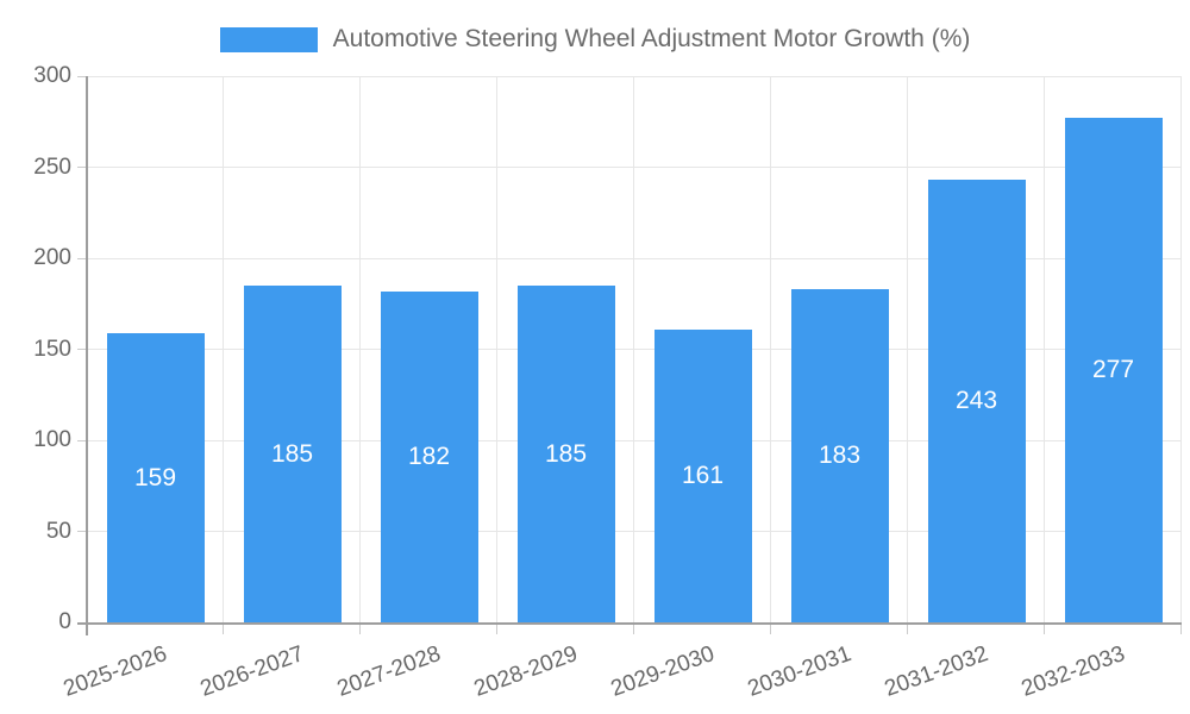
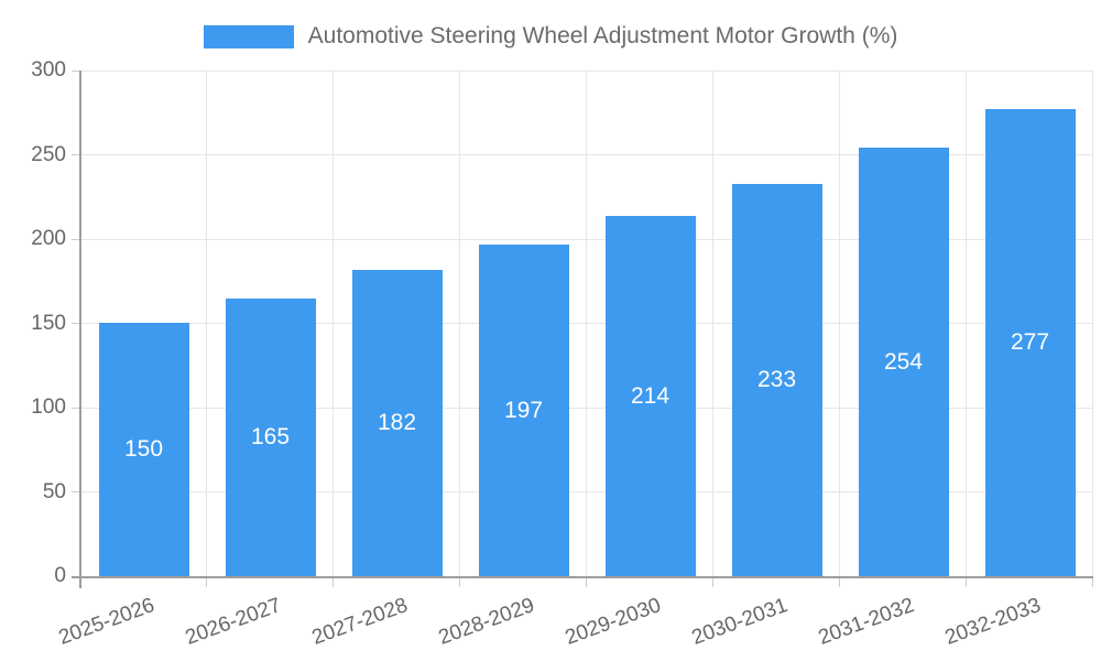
2025-2026: 159 -> 150
2026-2027: 185 -> 165
2028-2029: 185 -> 197
2029-2030: 161 -> 214
2030-2031: 183 -> 233
2031-2032: 243 -> 254
